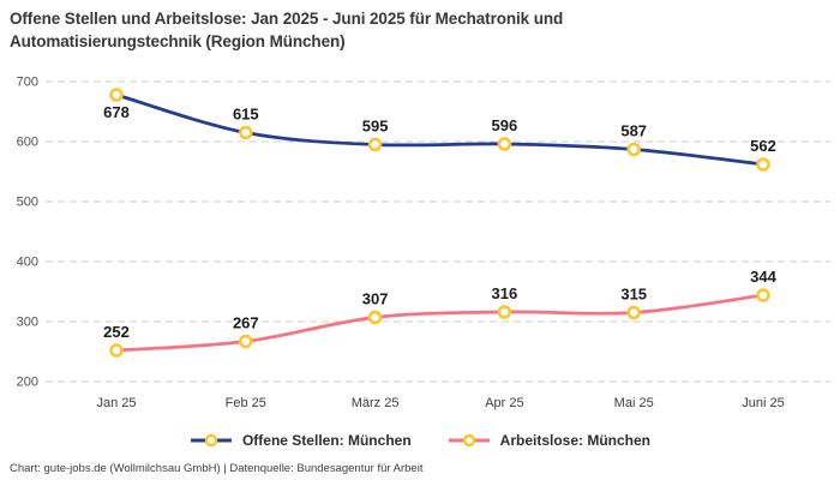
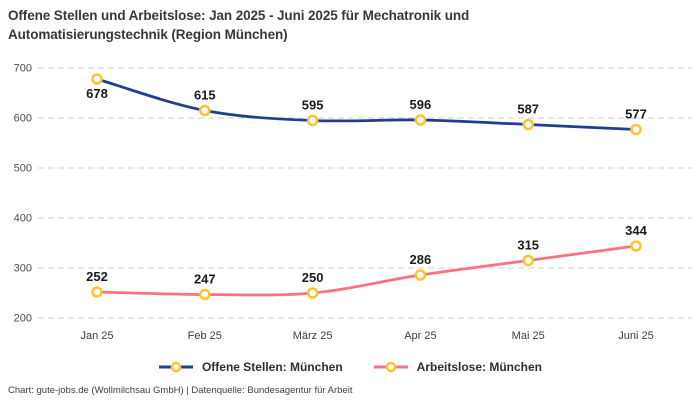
Arbeitslose: München/Feb 25: 267 -> 247
Arbeitslose: München/März 25: 307 -> 250
Arbeitslose: München/Apr 25: 316 -> 286
Offene Stellen: München/Juni 25: 562 -> 577
